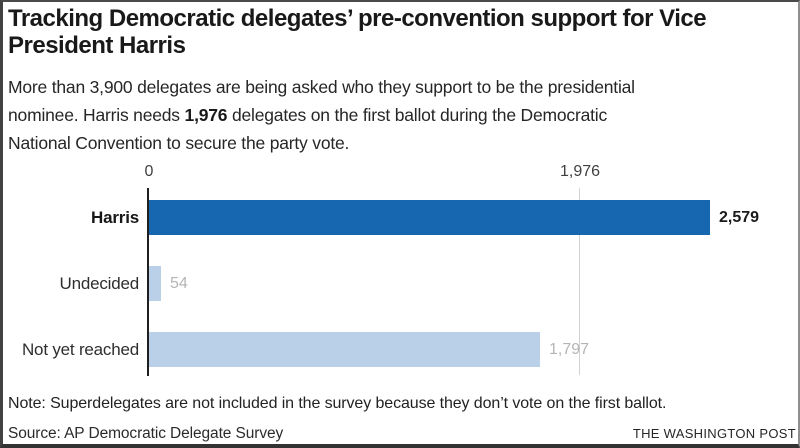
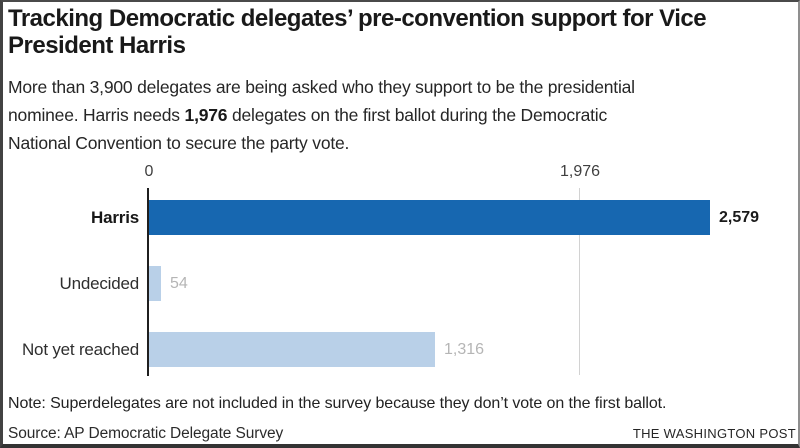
Not yet reached: 1,797 -> 1,316
